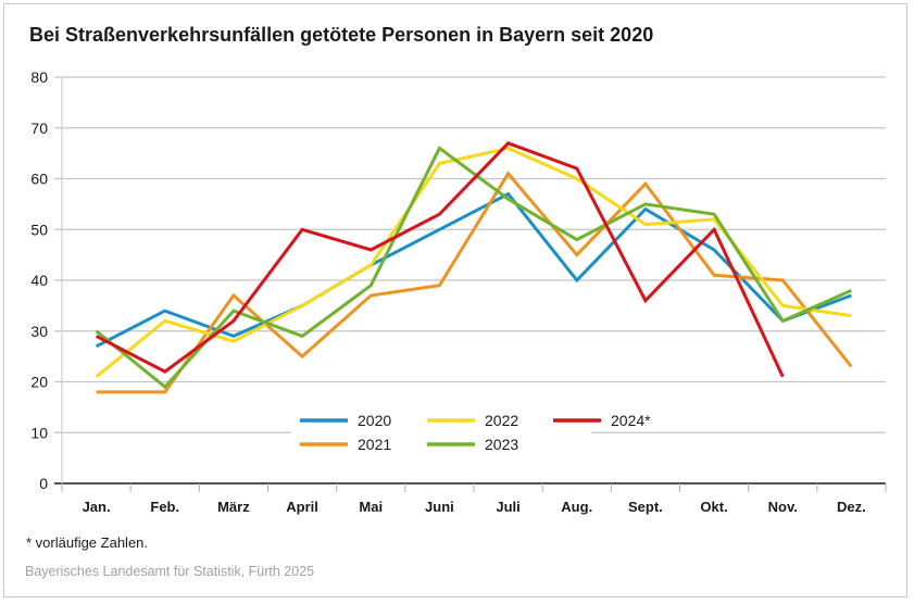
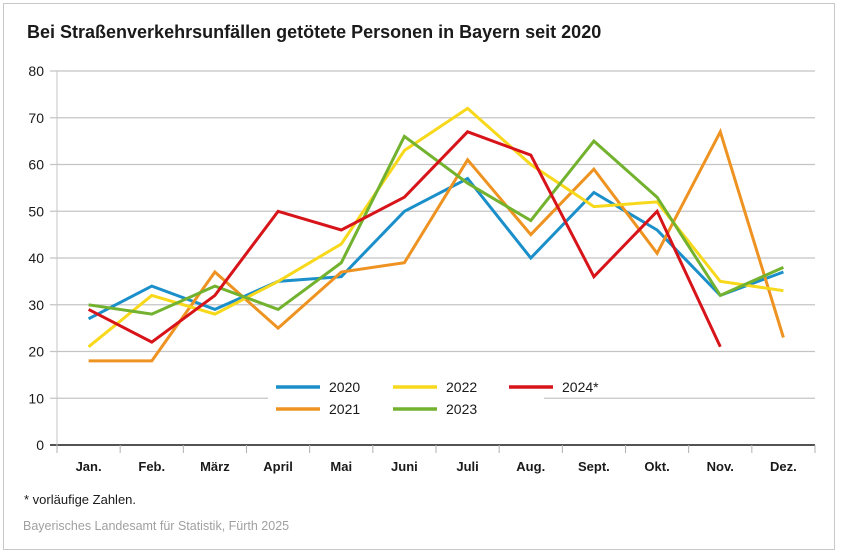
2023/Feb.: 19 -> 28
2020/Mai: 43 -> 36
2022/Juli: 66 -> 72
2023/Sept.: 55 -> 65
2021/Nov.: 40 -> 67
